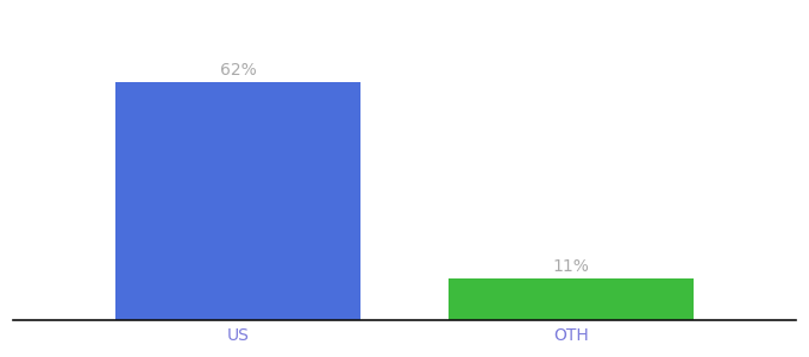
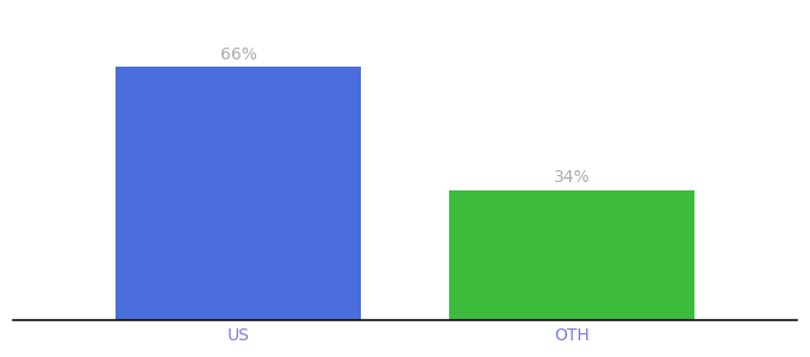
US: 62% -> 66%
OTH: 11% -> 34%
